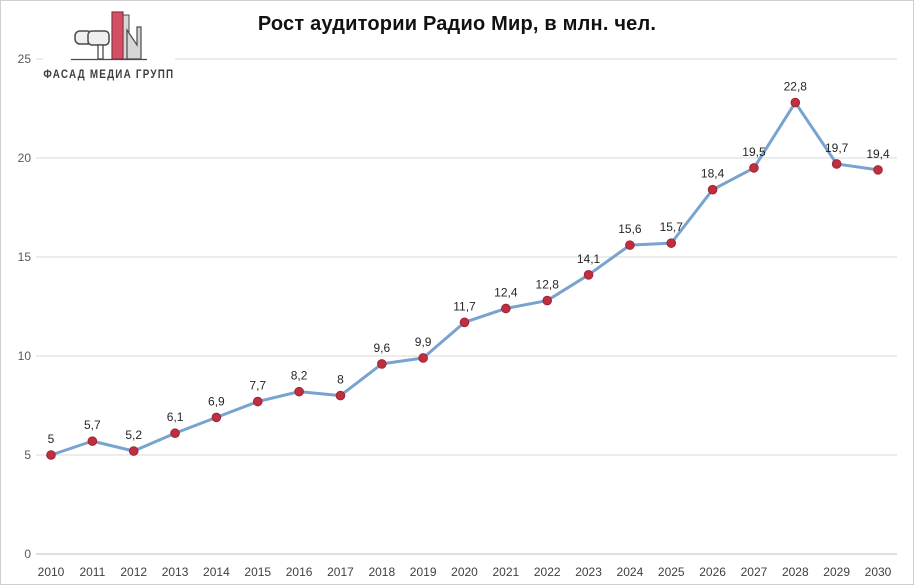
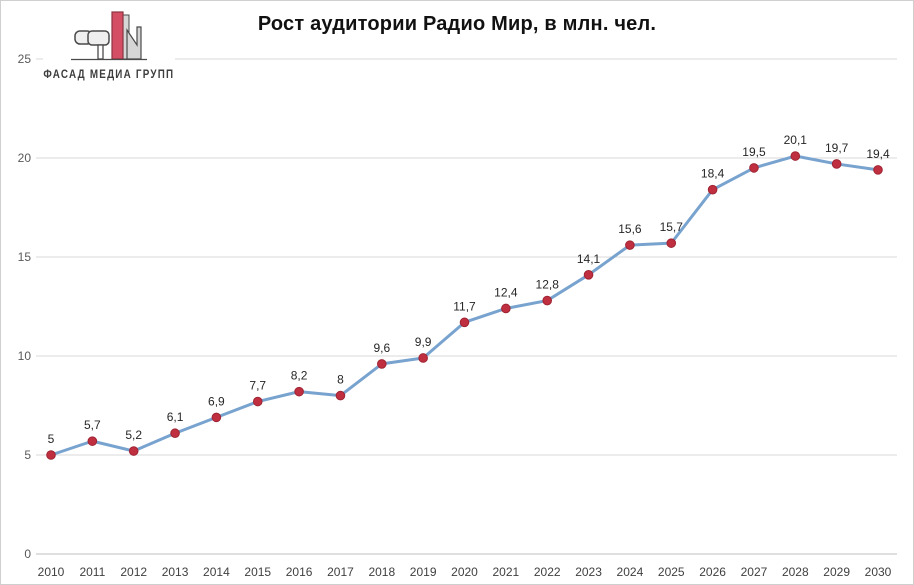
2028: 22,8 -> 20,1
